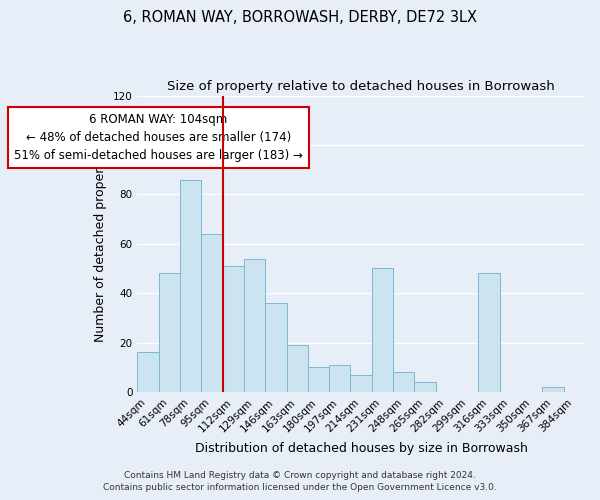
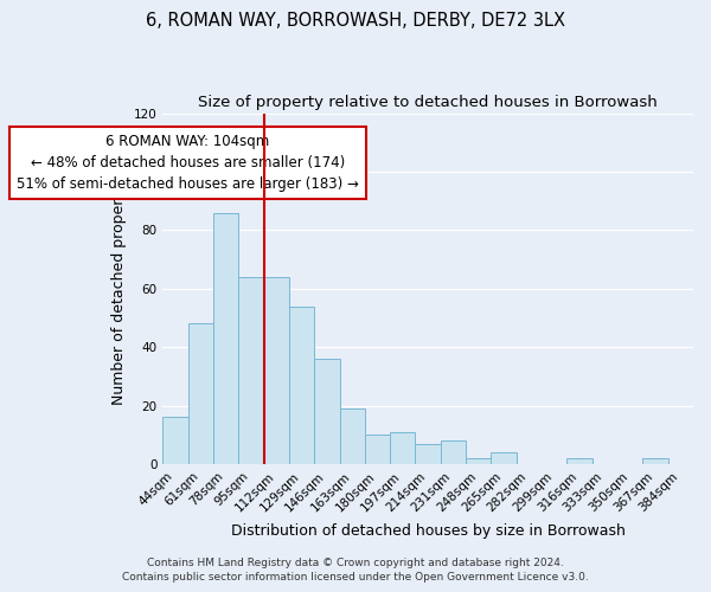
112sqm: 51 -> 64
231sqm: 50 -> 8
248sqm: 8 -> 2
316sqm: 48 -> 2
